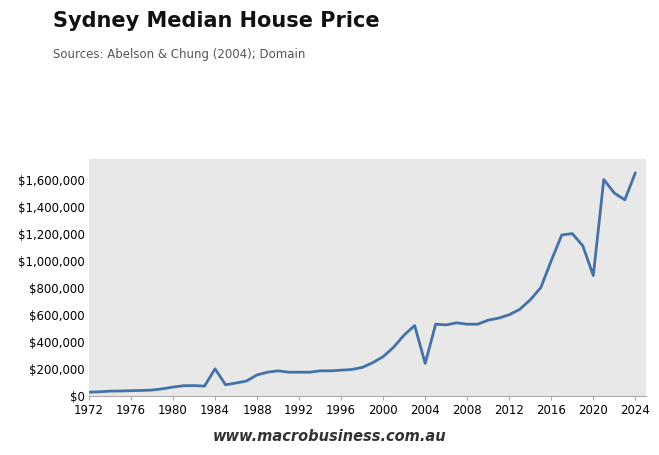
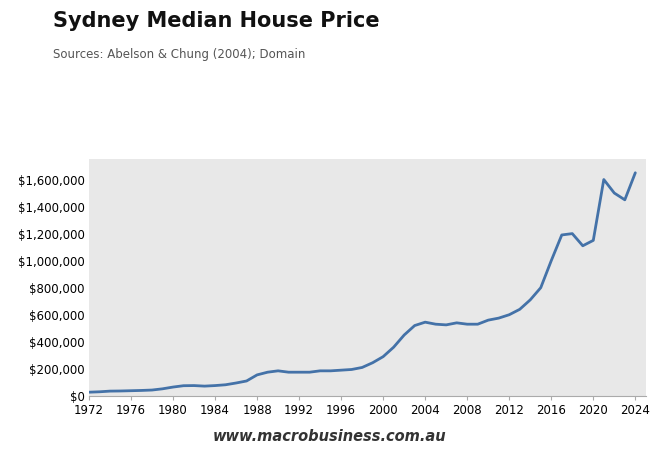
1984: $200,000 -> $80,000
2004: $240,000 -> $540,000
2020: $890,000 -> $1,150,000
